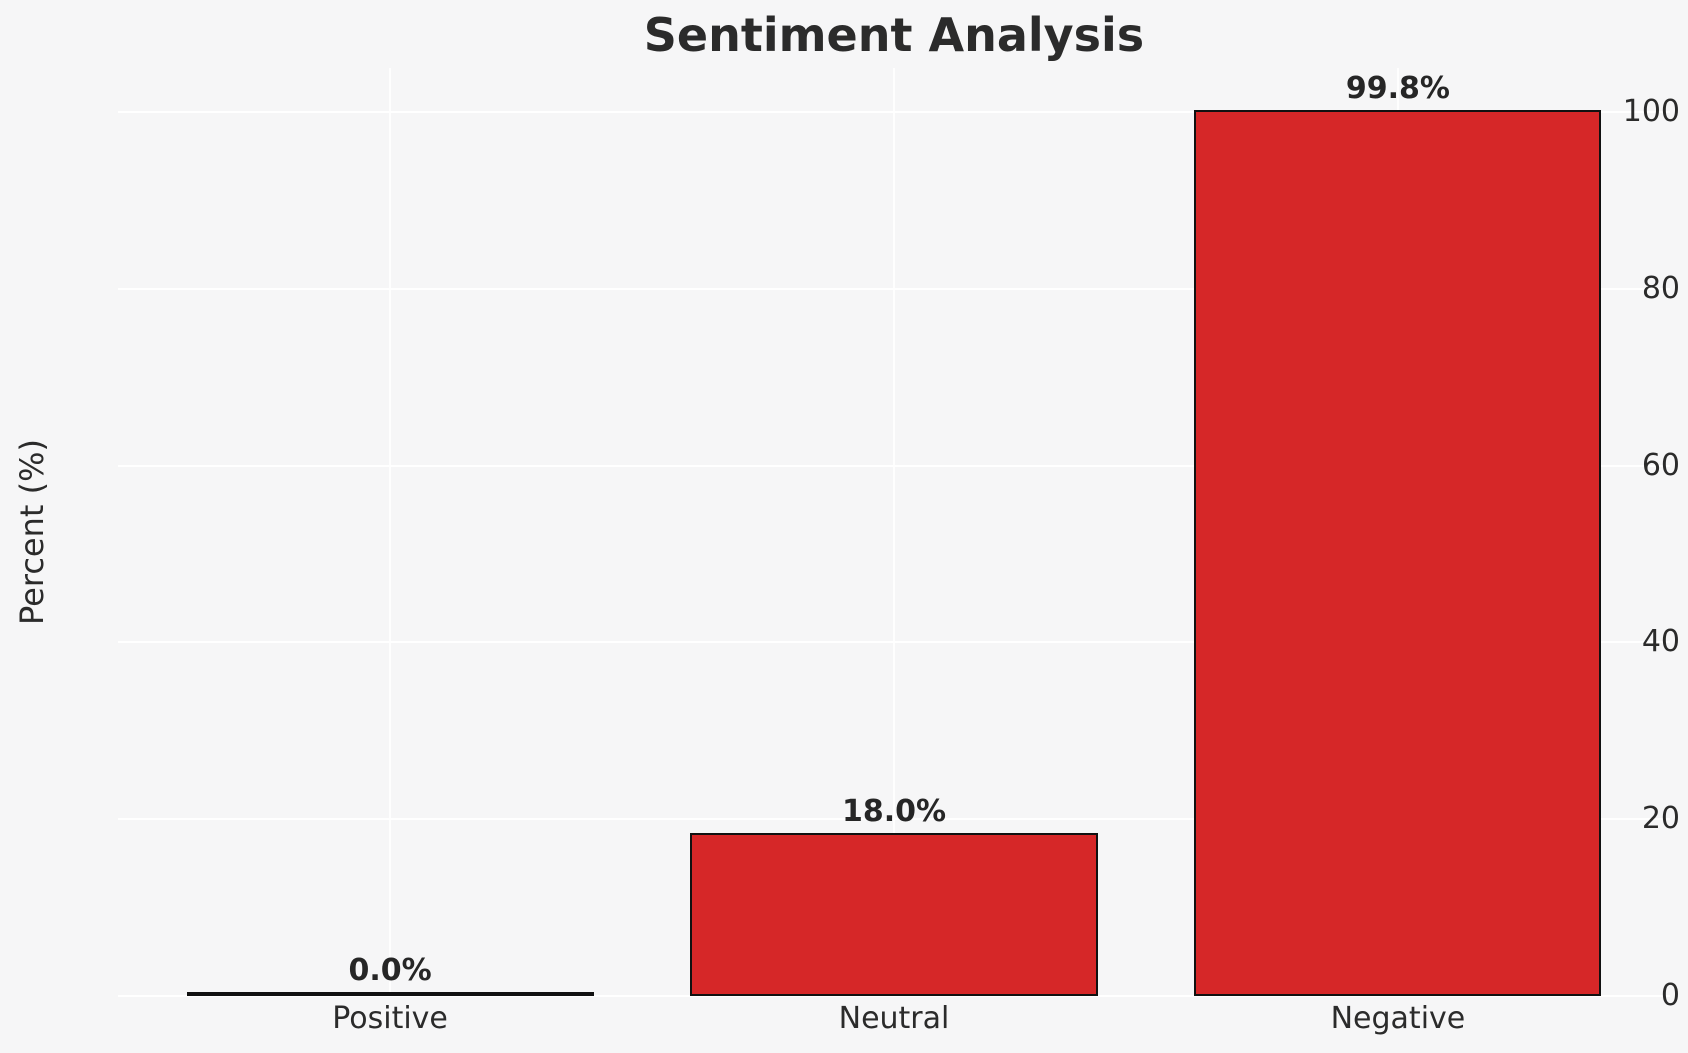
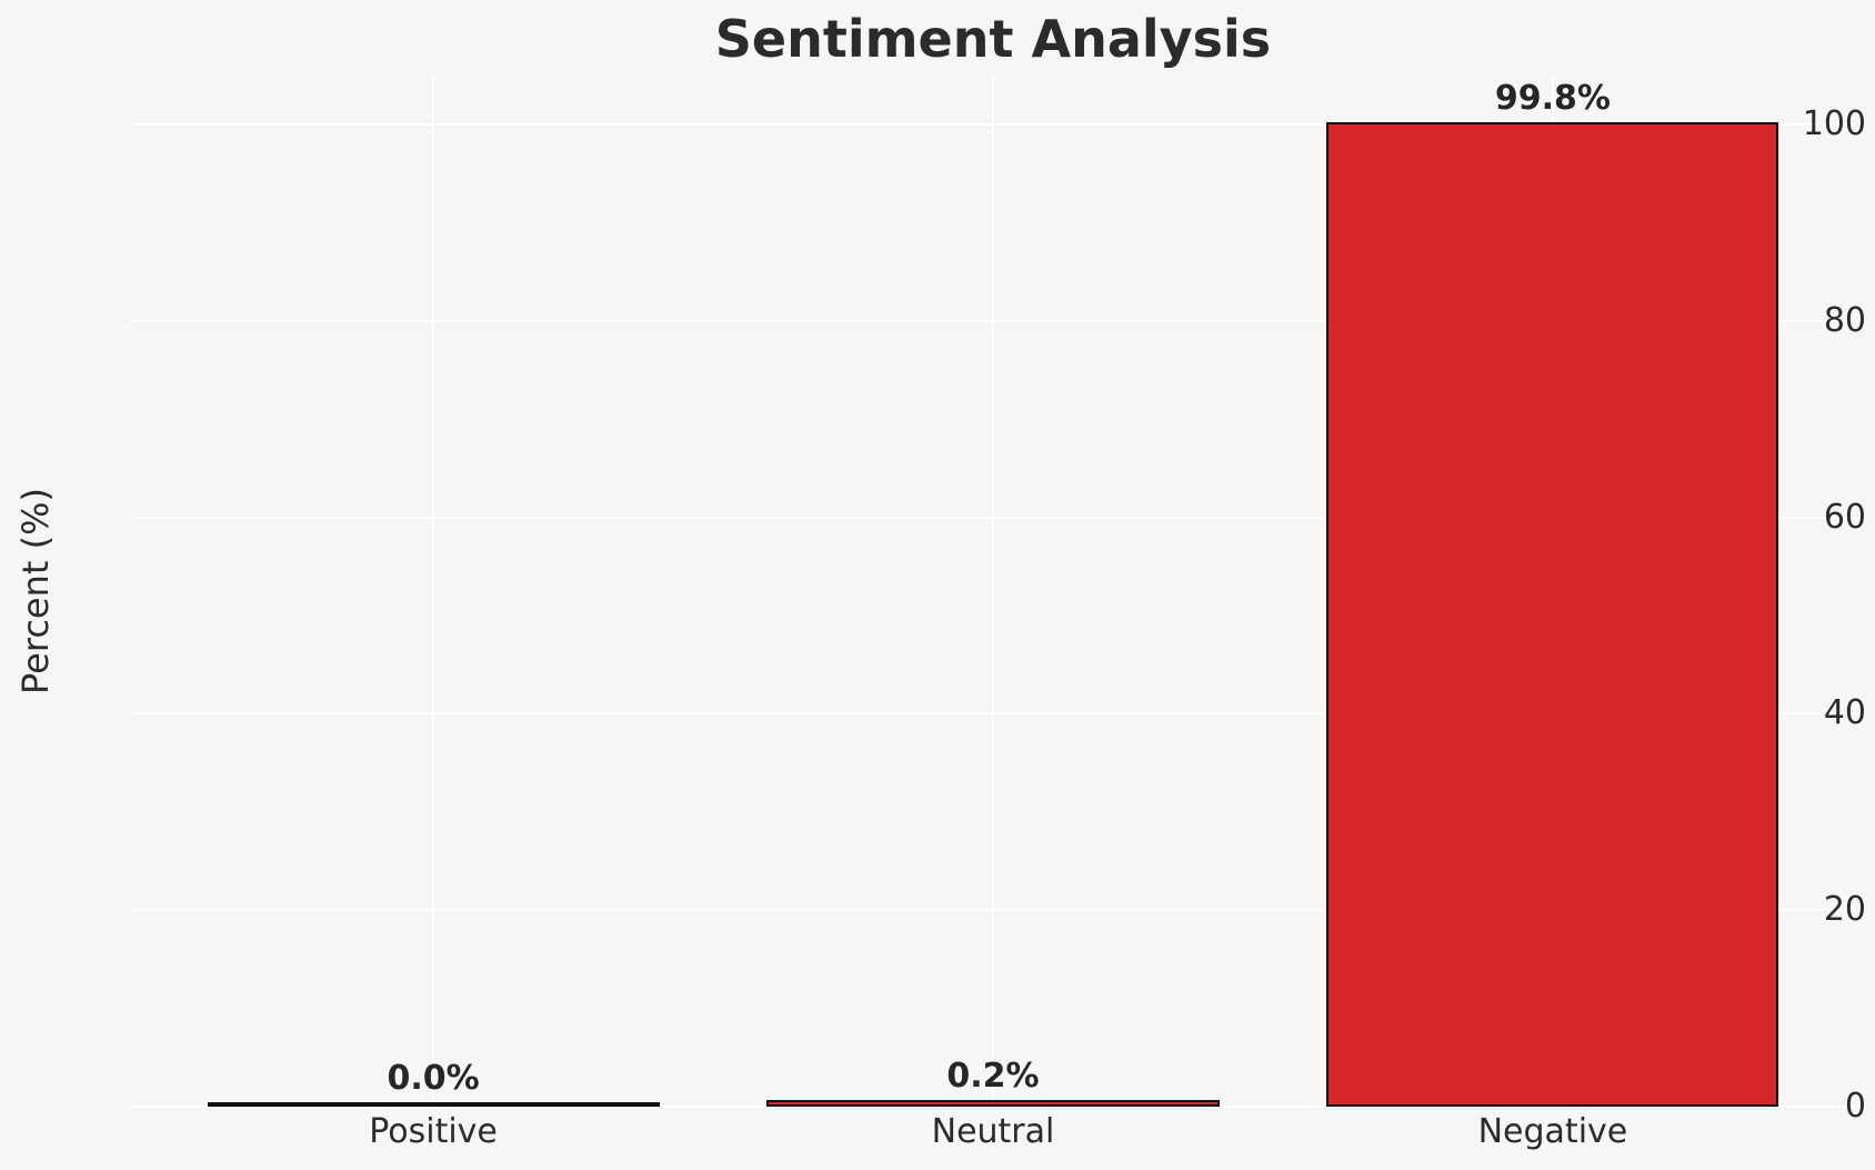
Neutral: 18.0% -> 0.2%
